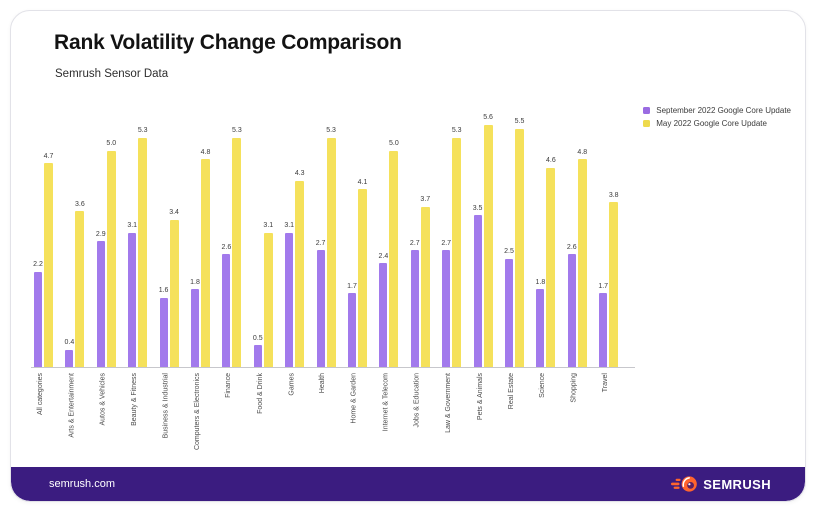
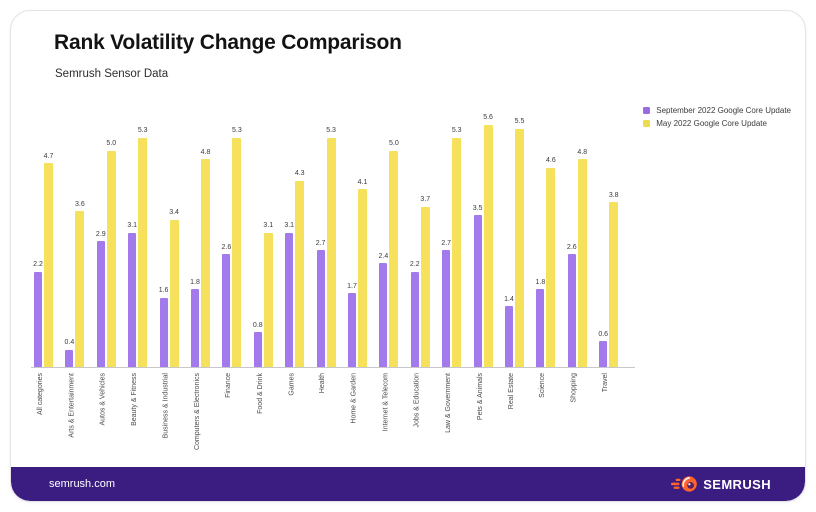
September 2022 Google Core Update/Food & Drink: 0.5 -> 0.8
September 2022 Google Core Update/Jobs & Education: 2.7 -> 2.2
September 2022 Google Core Update/Real Estate: 2.5 -> 1.4
September 2022 Google Core Update/Travel: 1.7 -> 0.6
